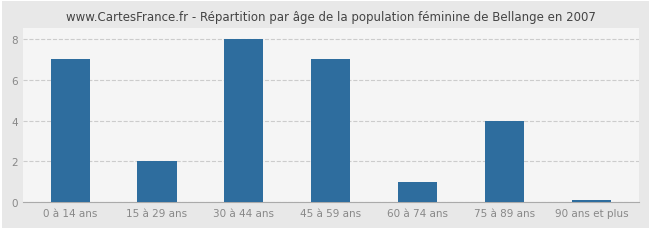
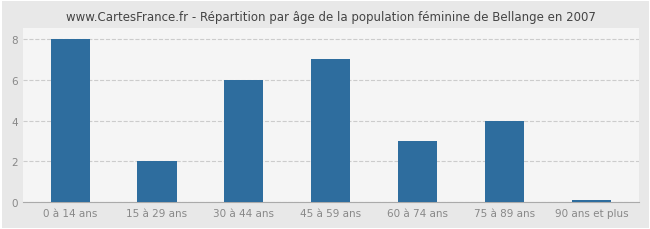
0 à 14 ans: 7.0 -> 8.0
30 à 44 ans: 8.0 -> 6.0
60 à 74 ans: 1.0 -> 3.0
